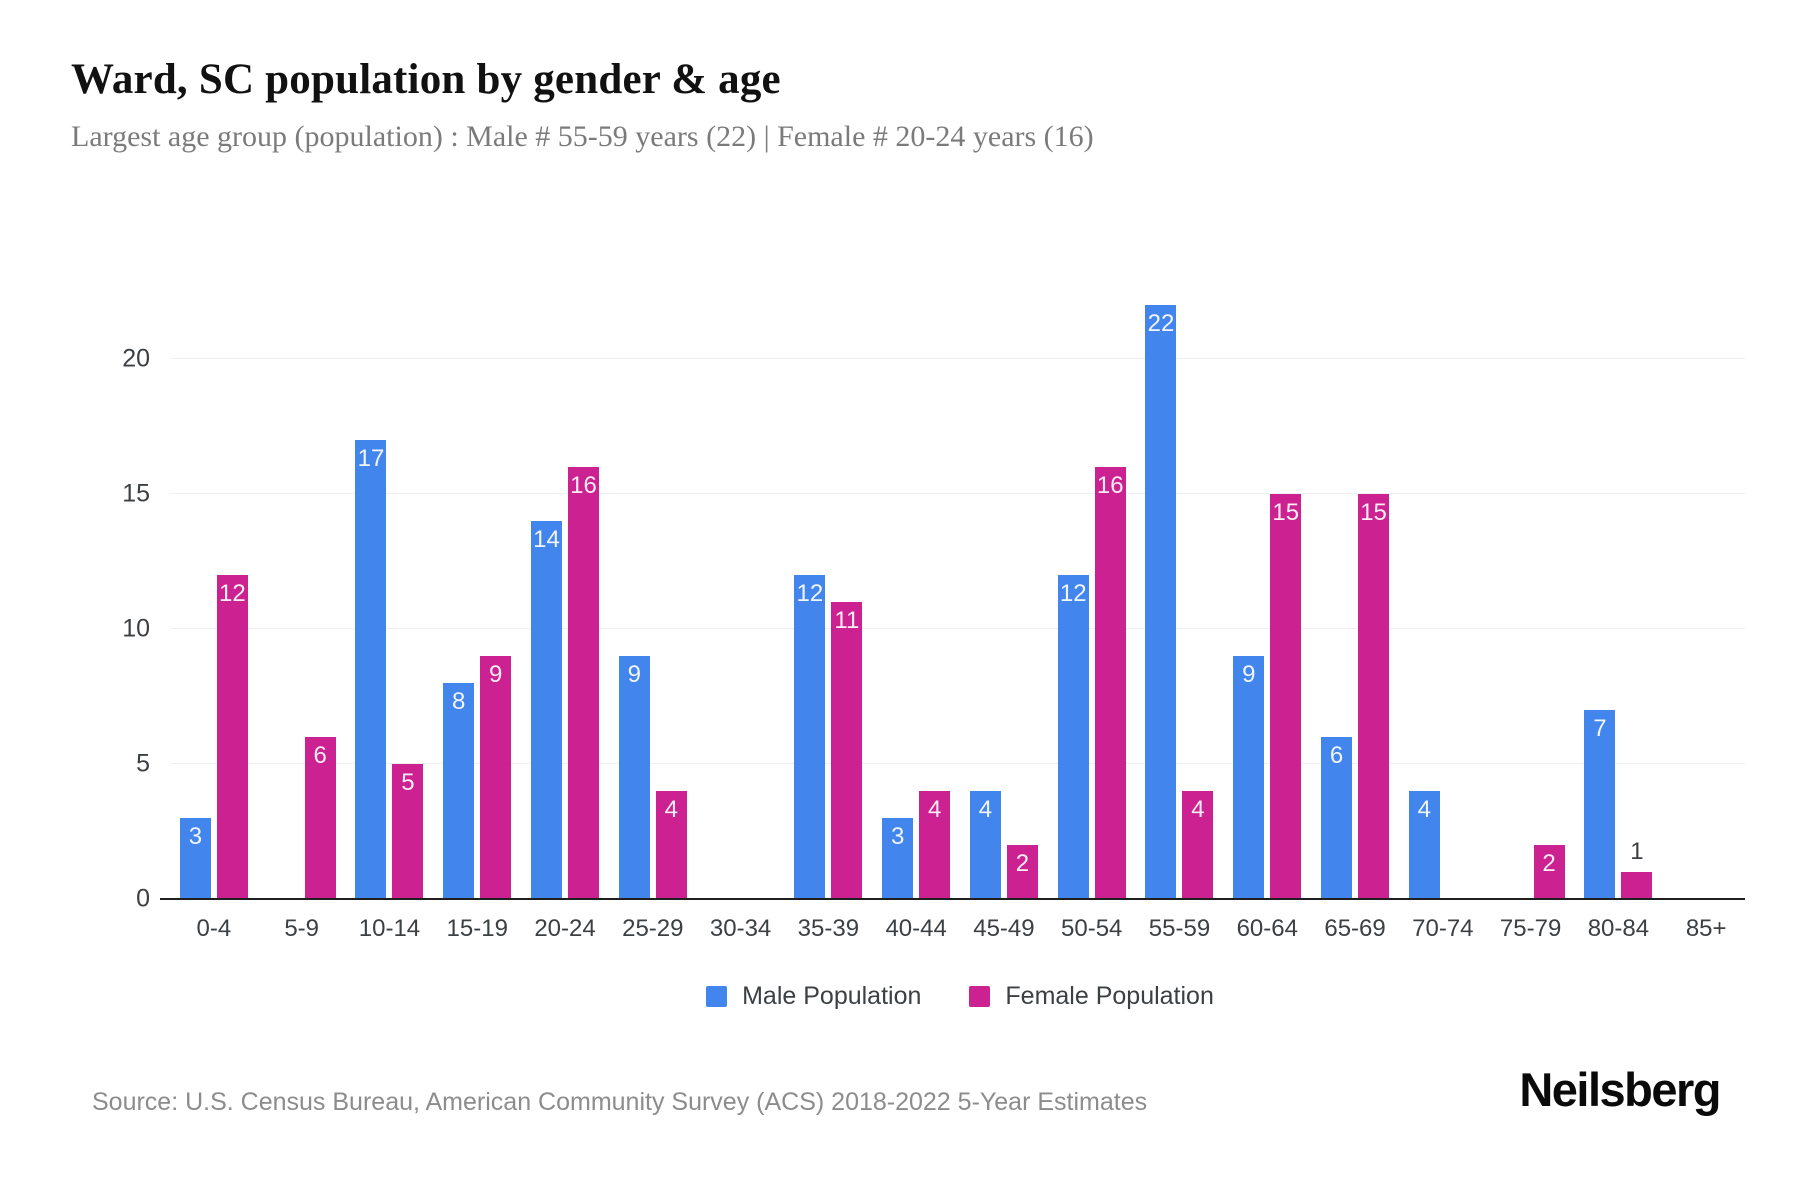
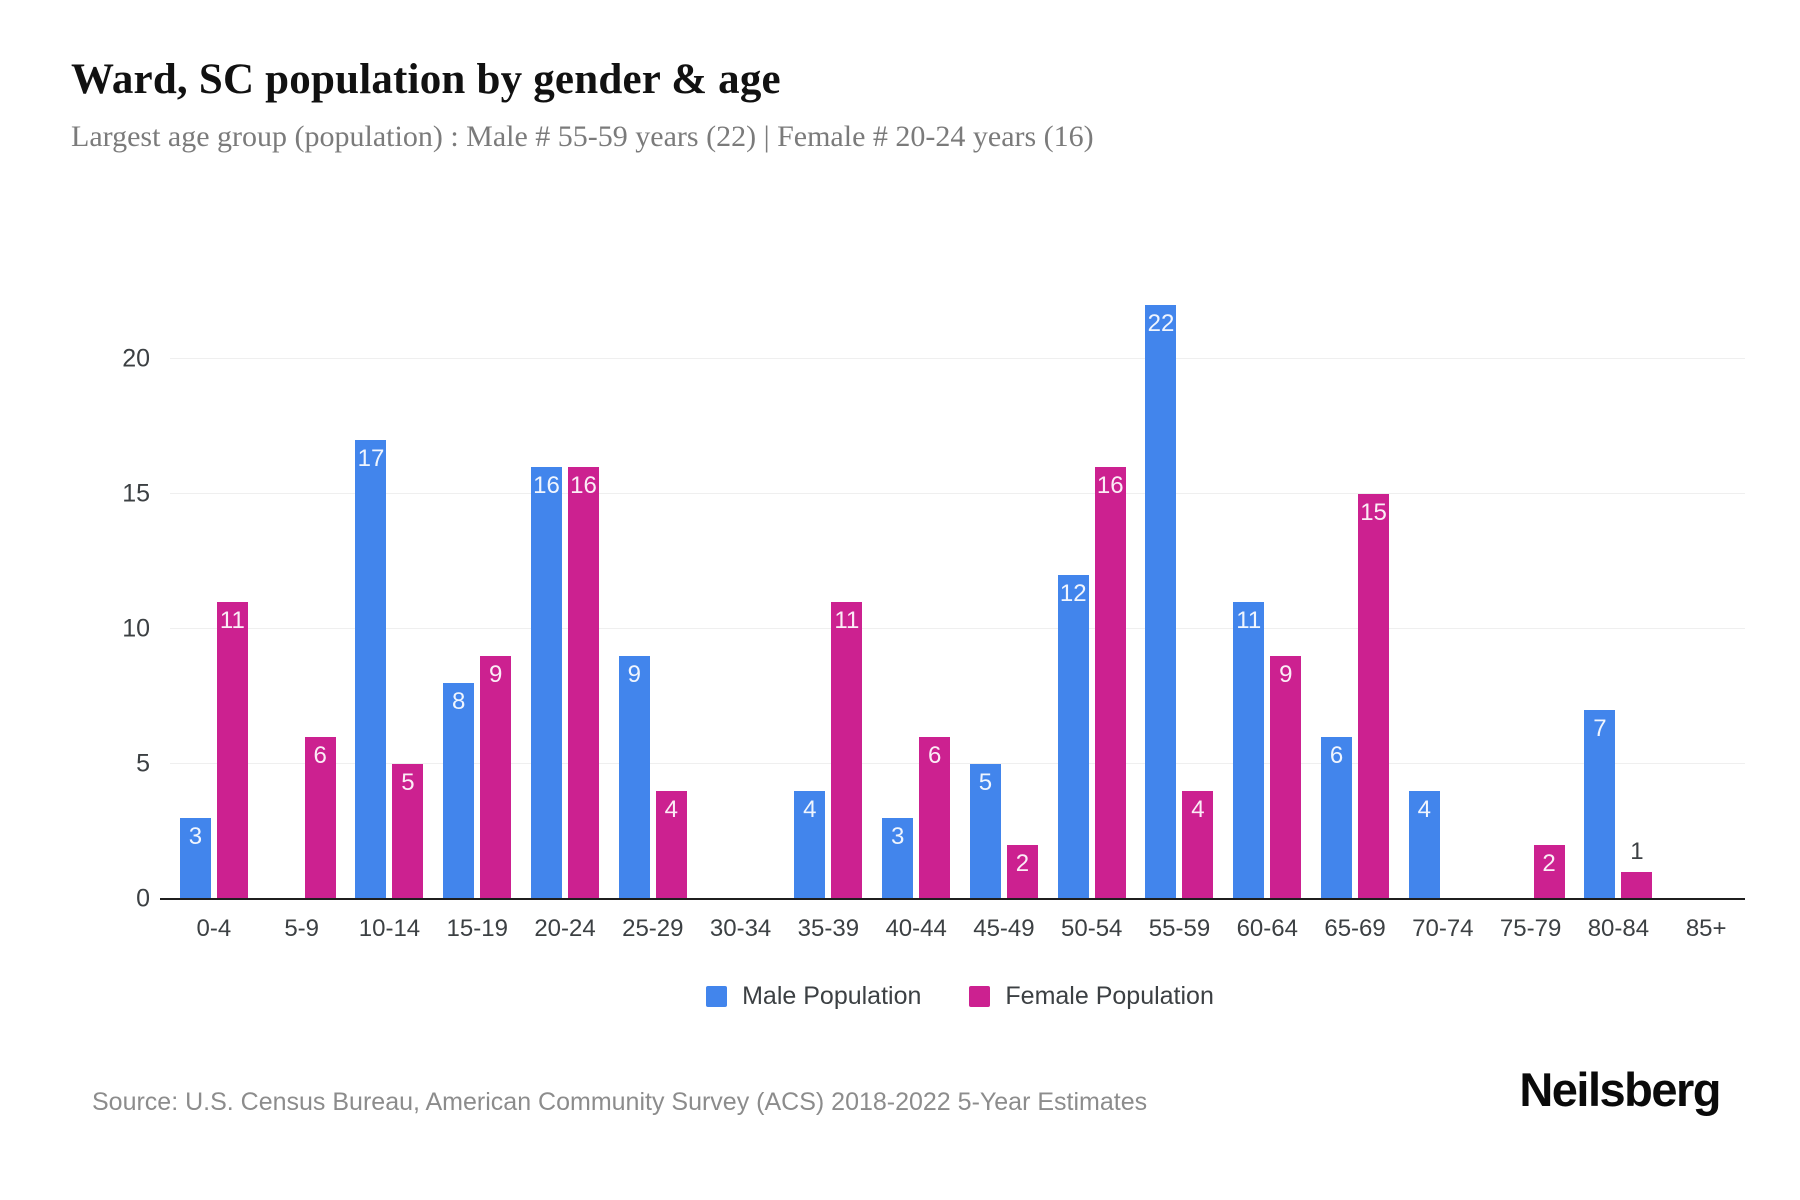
Female Population/0-4: 12 -> 11
Male Population/20-24: 14 -> 16
Male Population/35-39: 12 -> 4
Female Population/40-44: 4 -> 6
Male Population/45-49: 4 -> 5
Male Population/60-64: 9 -> 11
Female Population/60-64: 15 -> 9
